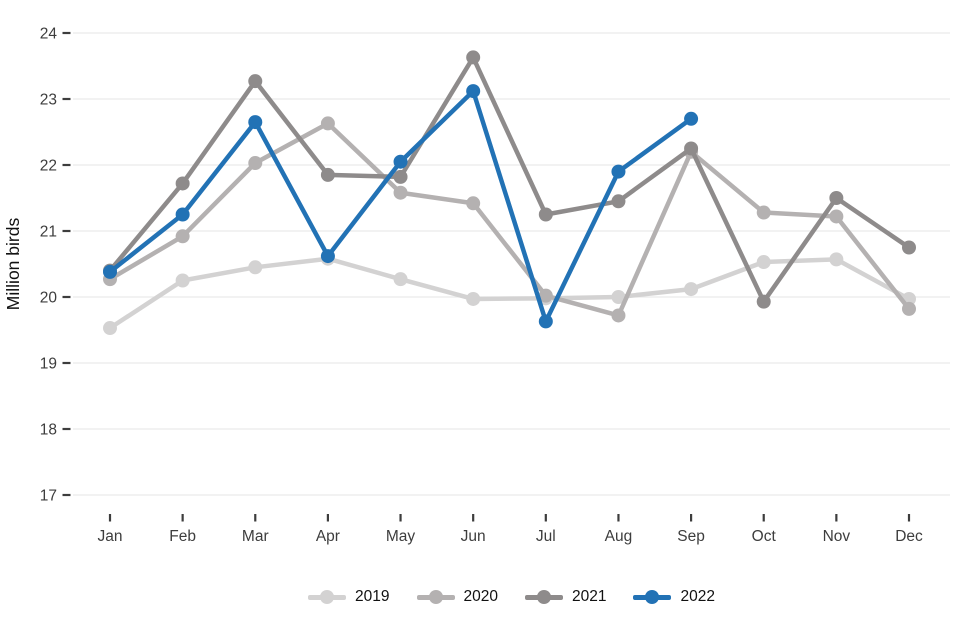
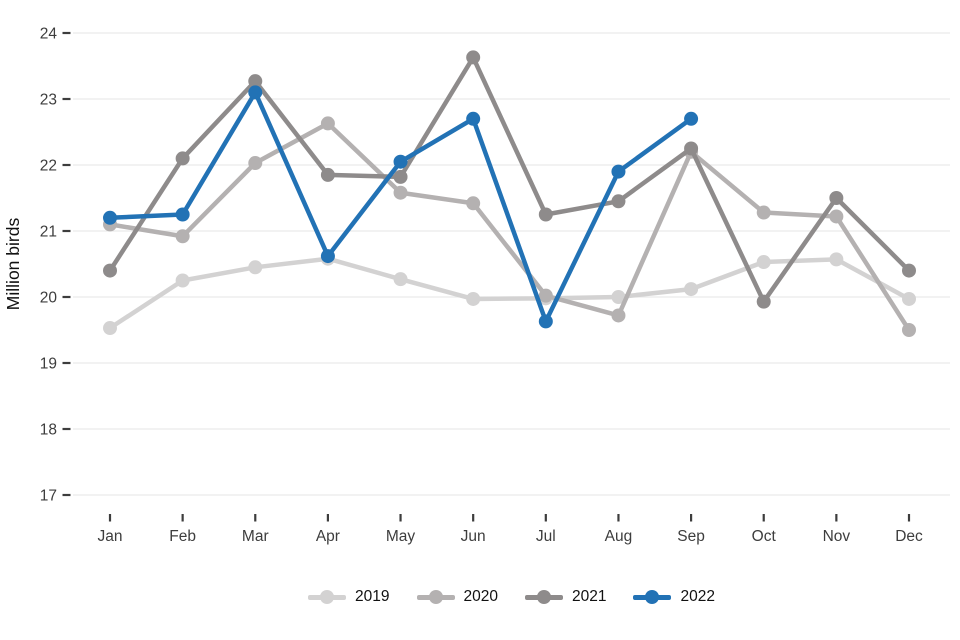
2020/Jan: 20.3 -> 21.1
2022/Jan: 20.4 -> 21.2
2021/Feb: 21.7 -> 22.1
2022/Mar: 22.6 -> 23.1
2022/Jun: 23.1 -> 22.7
2020/Dec: 19.8 -> 19.5
2021/Dec: 20.8 -> 20.4
